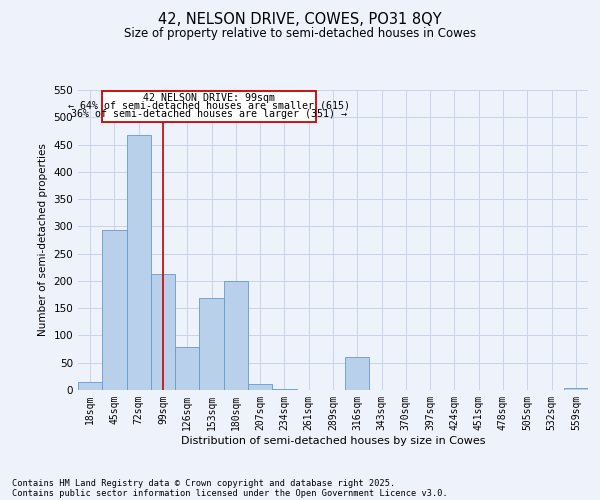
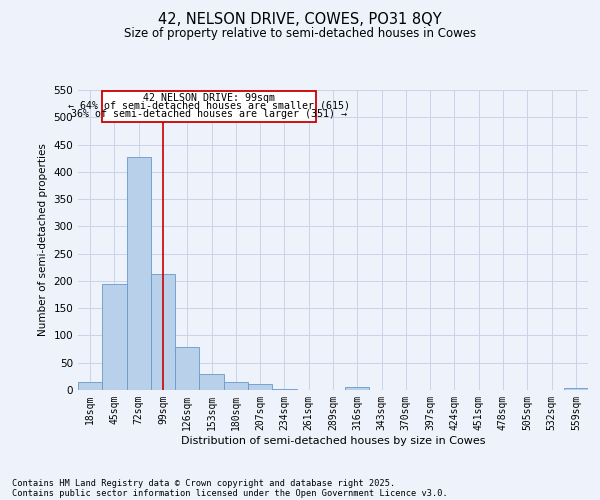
45sqm: 294 -> 195
72sqm: 468 -> 428
153sqm: 168 -> 29
180sqm: 200 -> 14
316sqm: 60 -> 5
